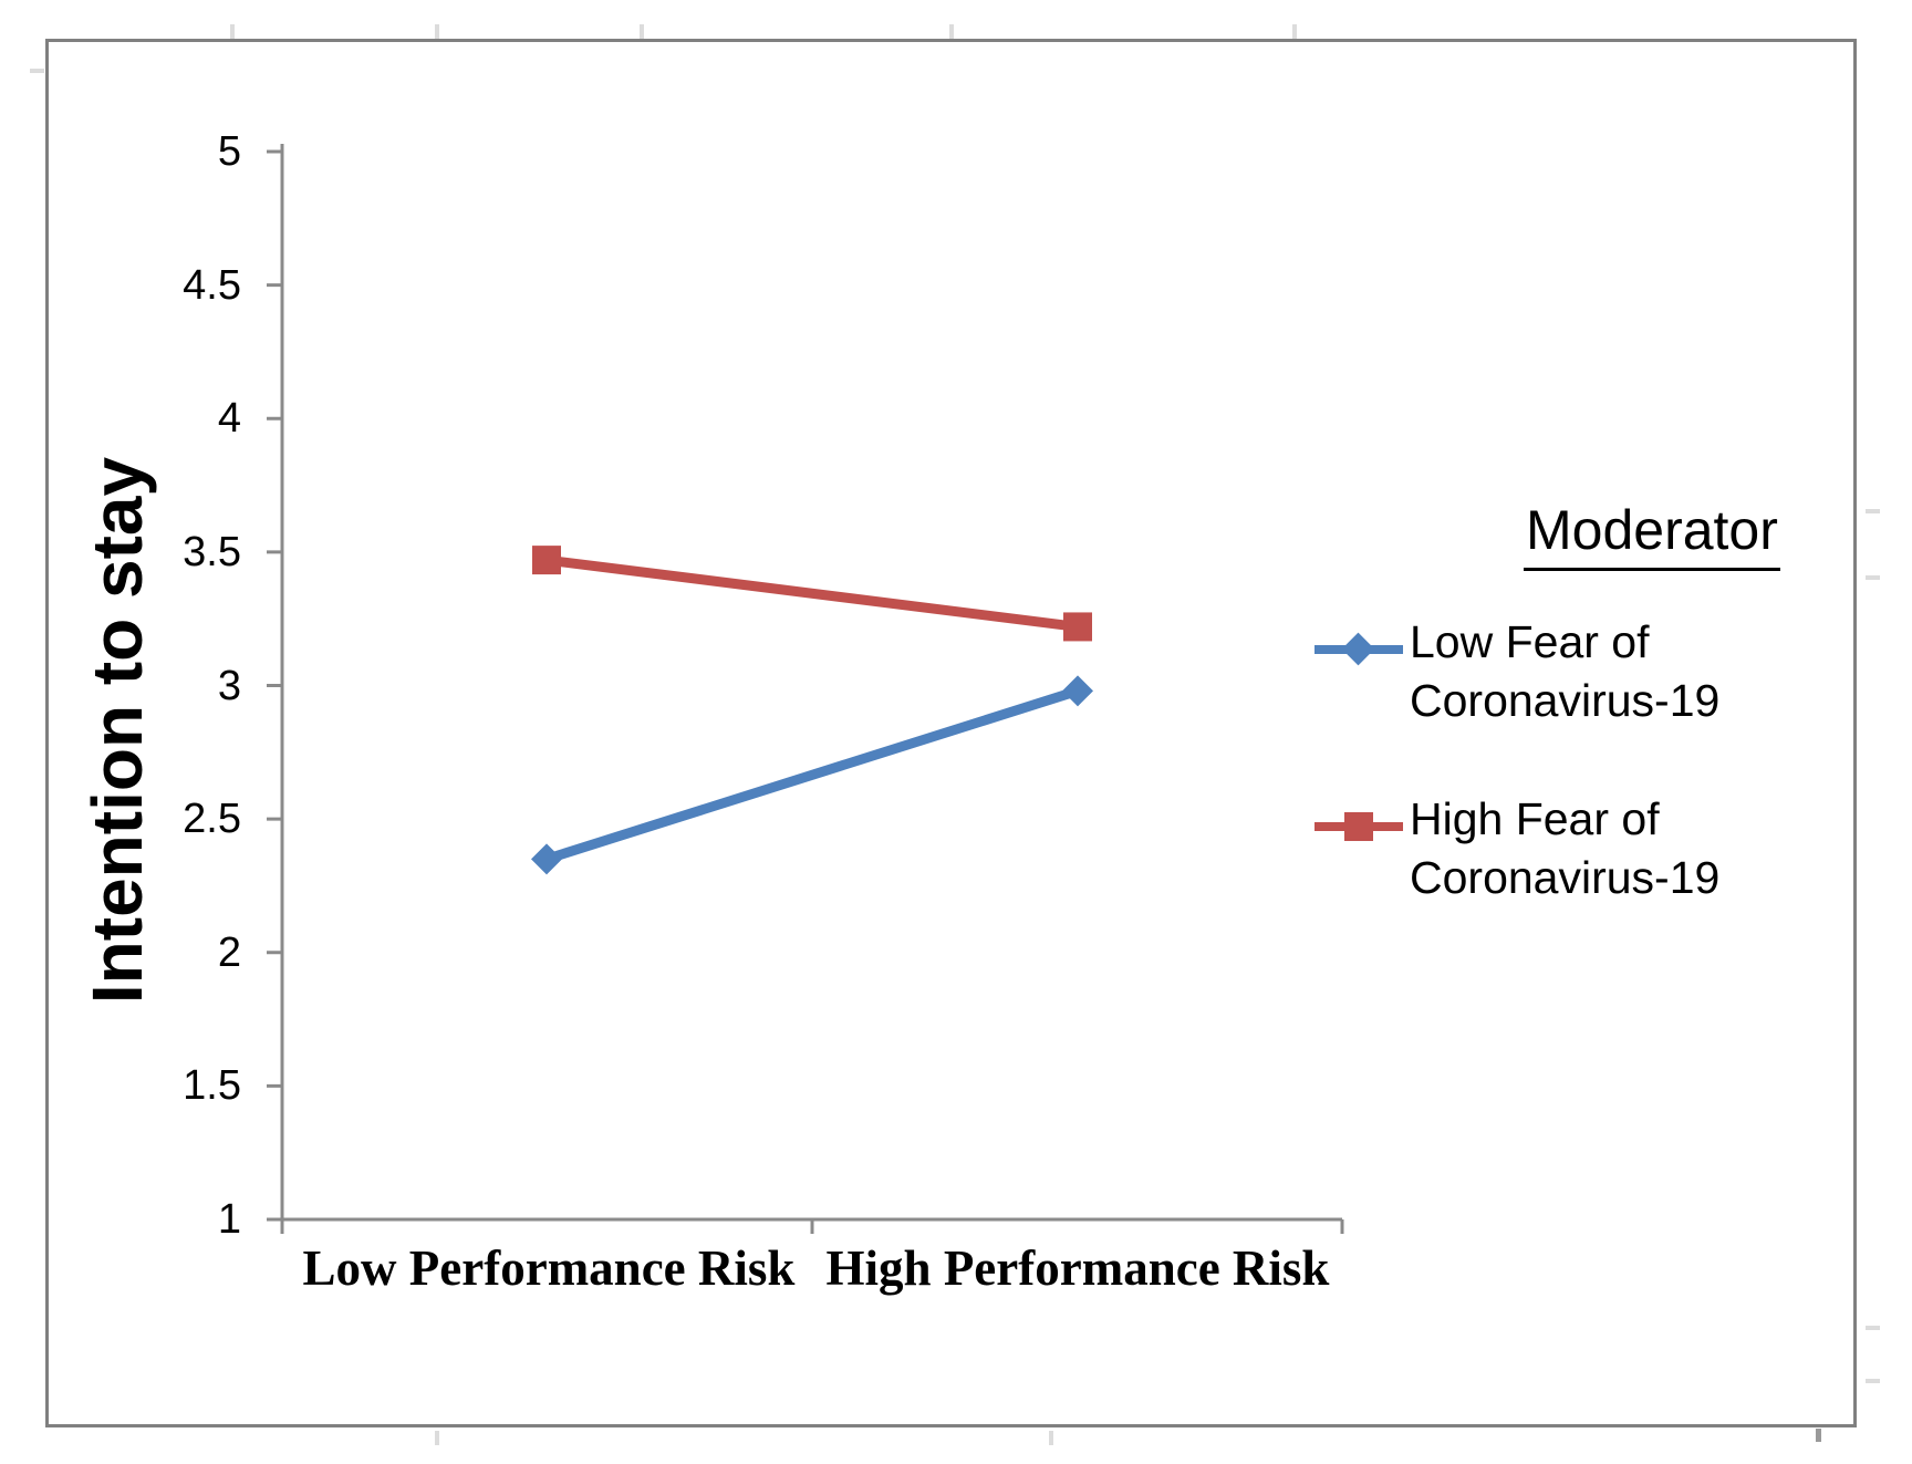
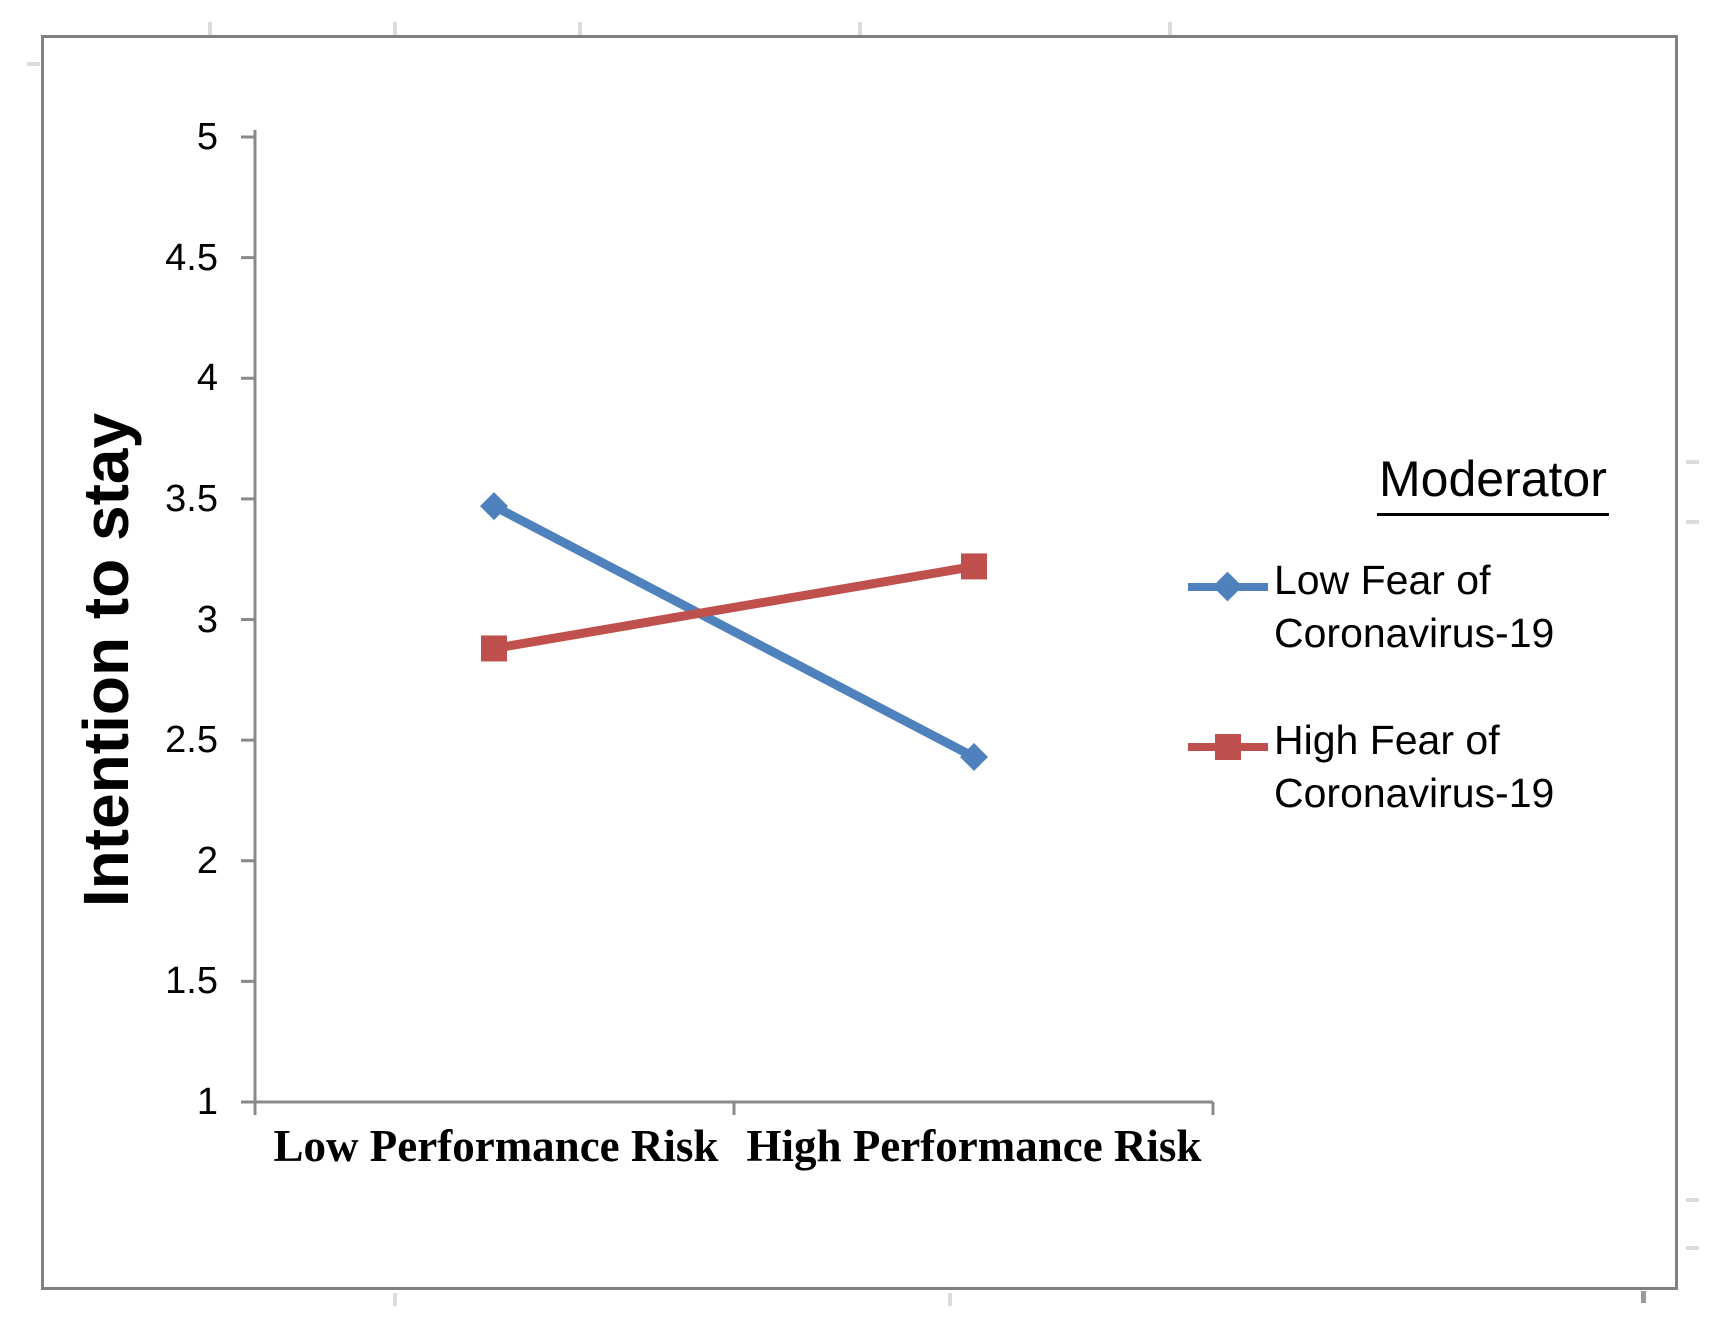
Low Fear of Coronavirus-19/Low Performance Risk: 2.35 -> 3.47
High Fear of Coronavirus-19/Low Performance Risk: 3.47 -> 2.88
Low Fear of Coronavirus-19/High Performance Risk: 2.98 -> 2.43
